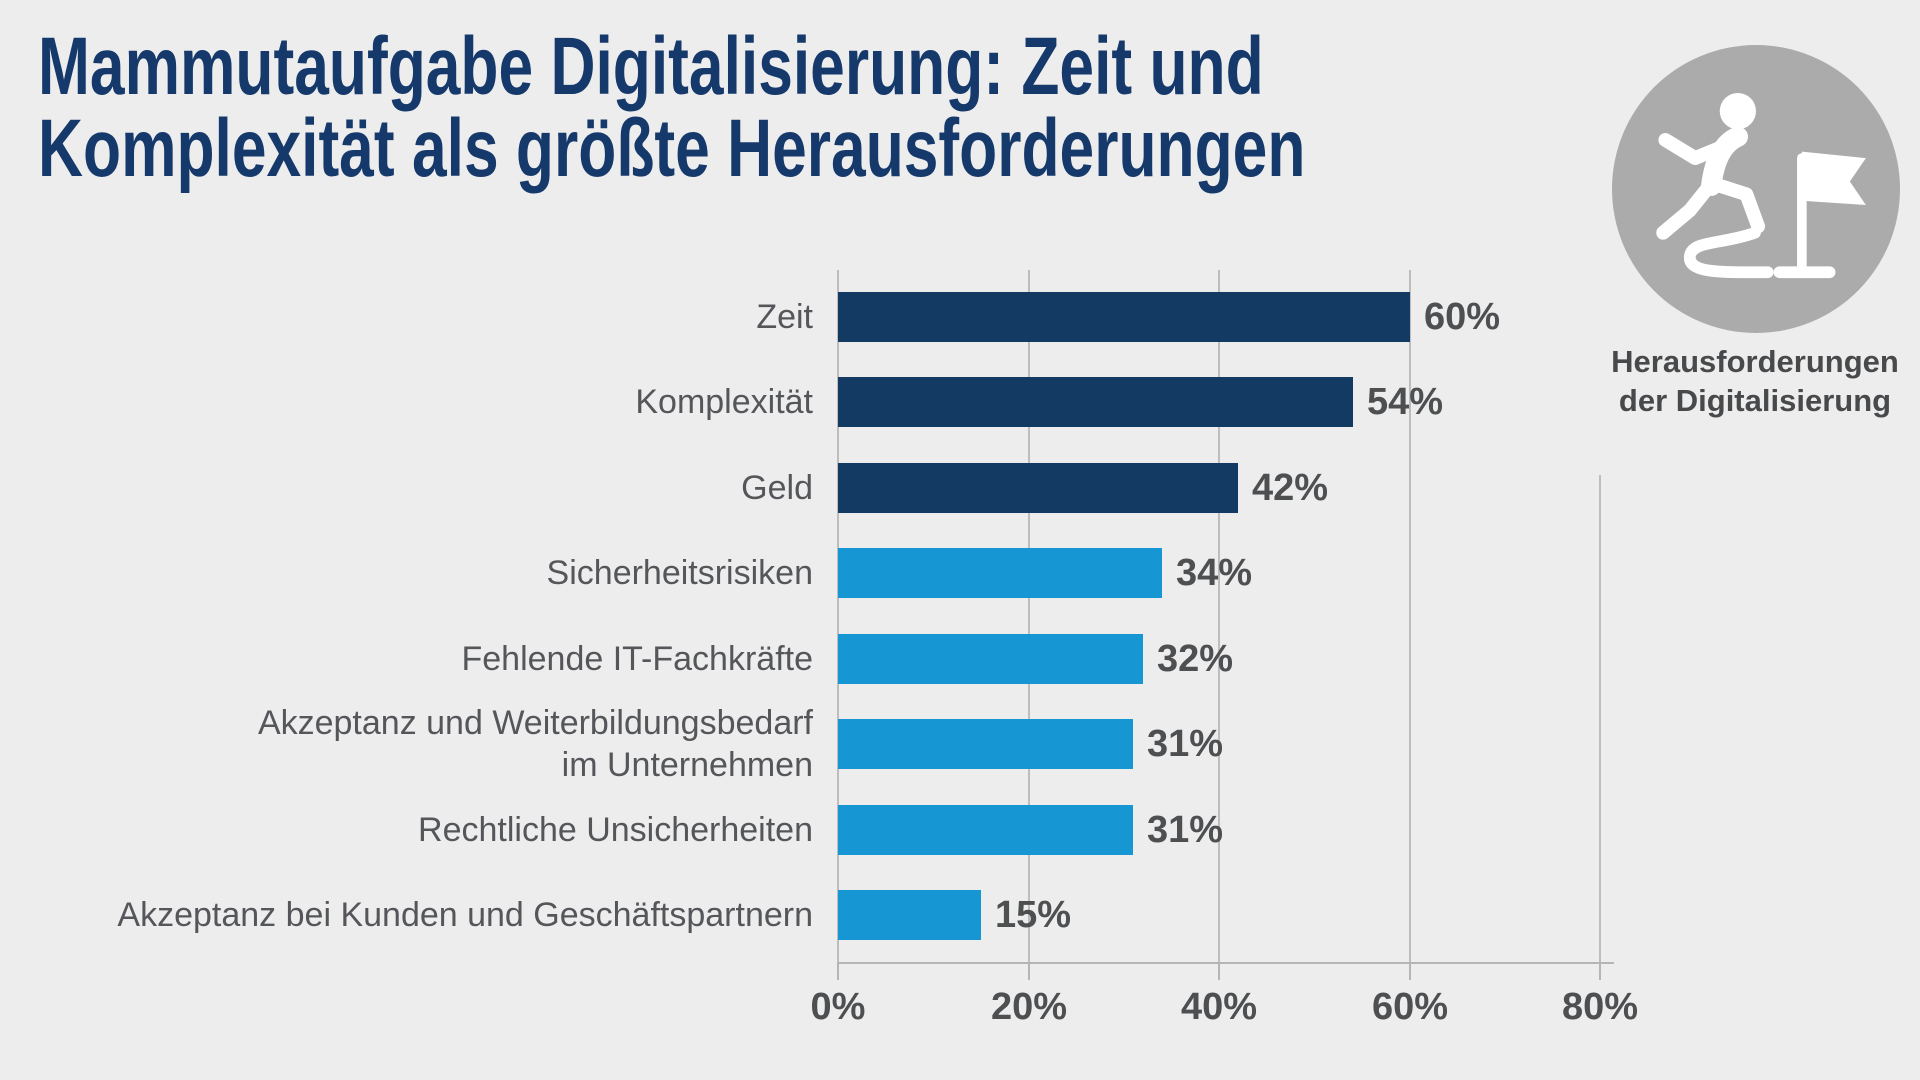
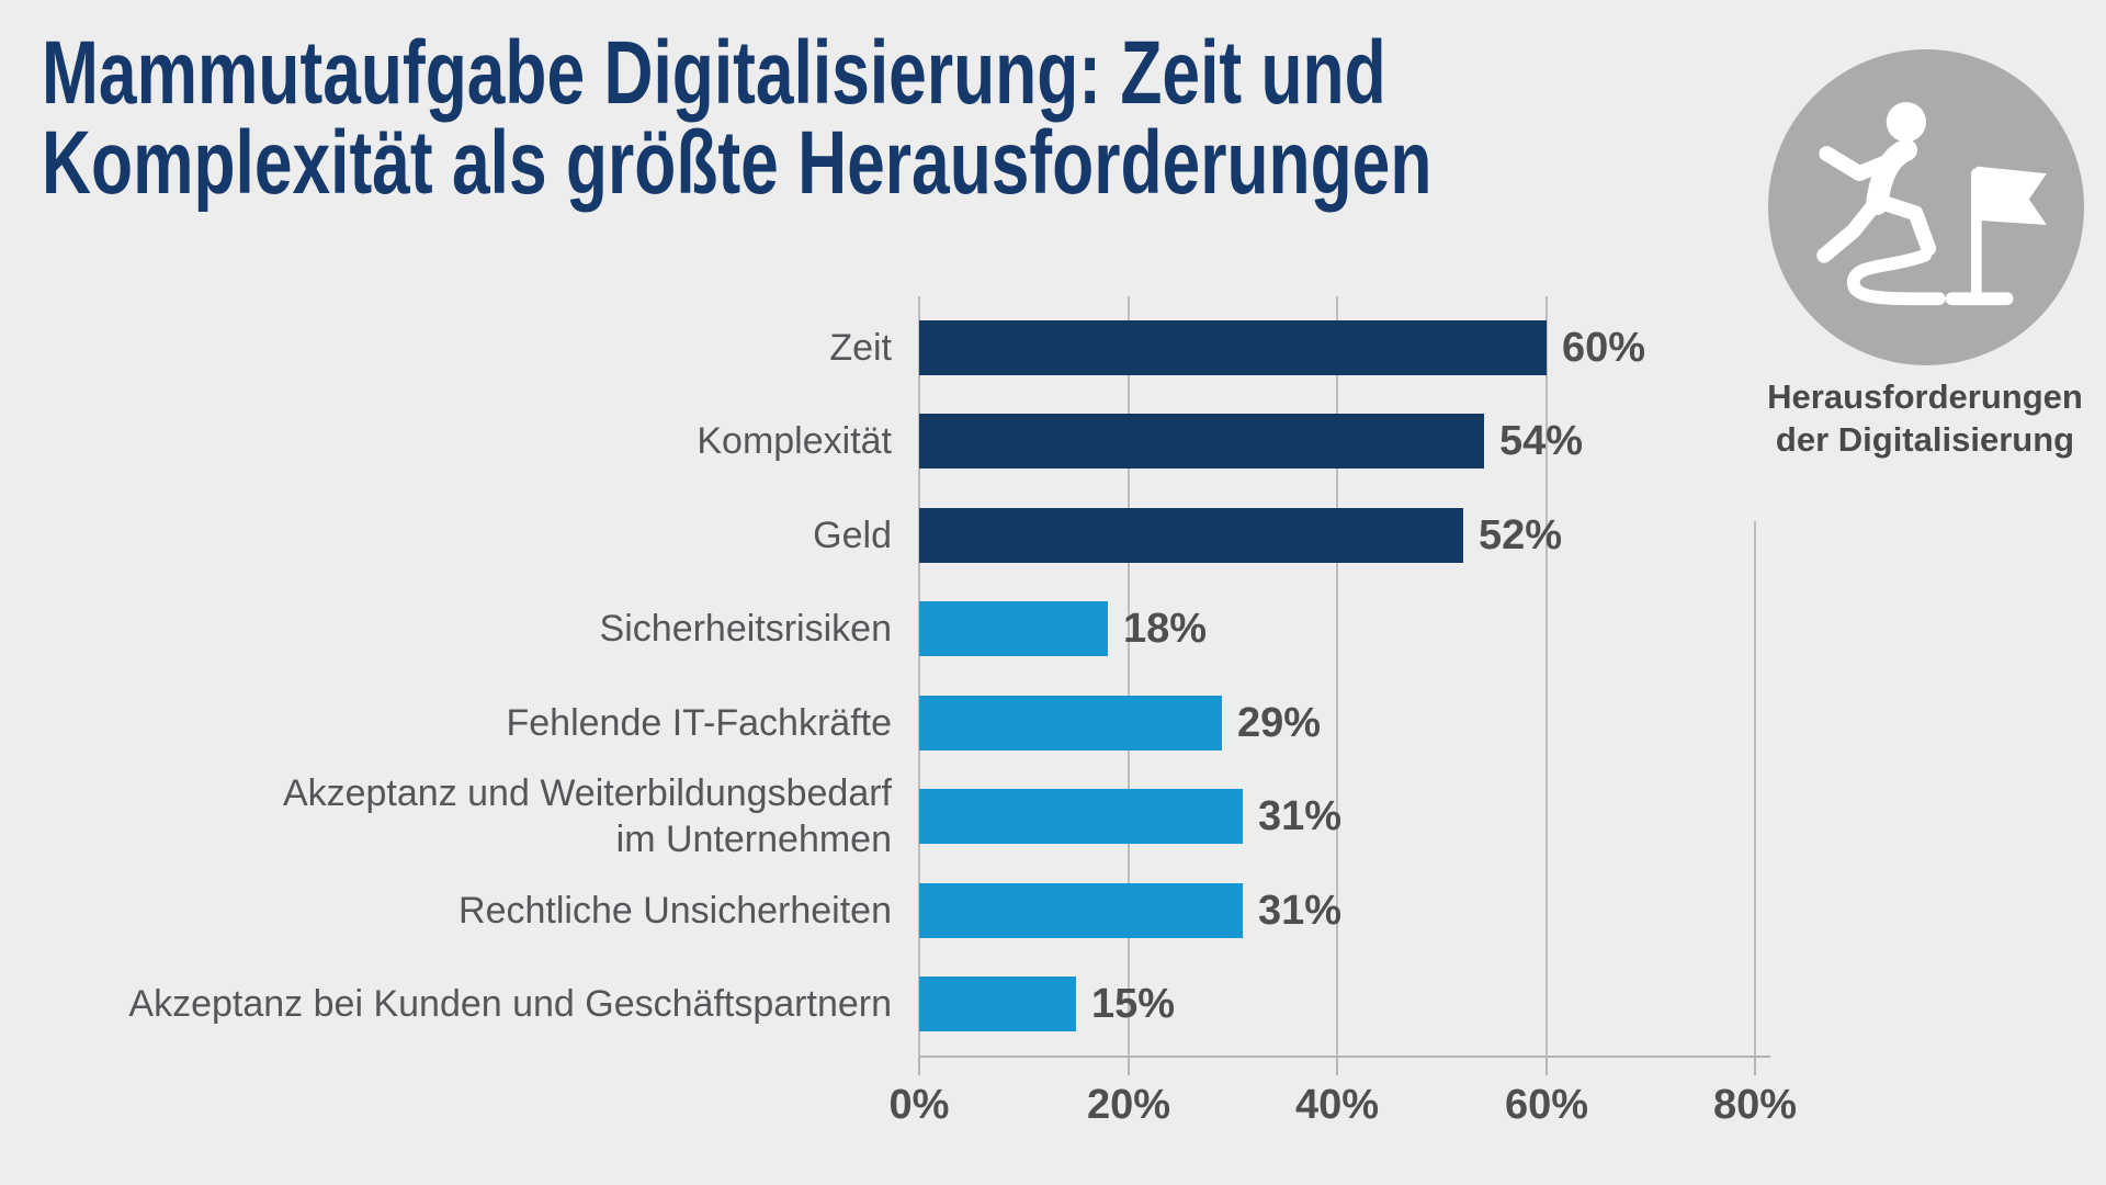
Geld: 42% -> 52%
Sicherheitsrisiken: 34% -> 18%
Fehlende IT-Fachkräfte: 32% -> 29%
